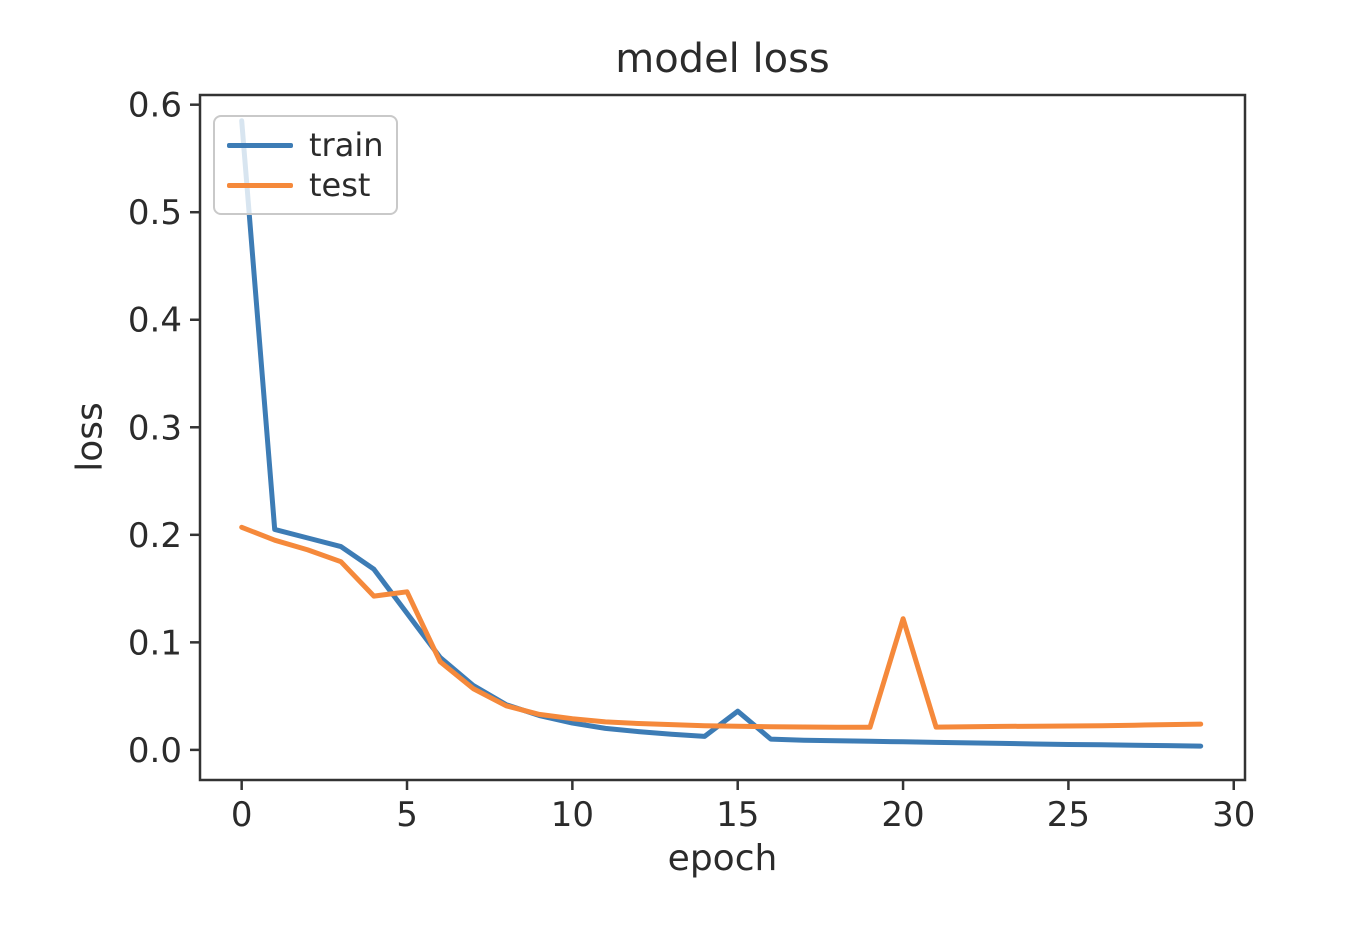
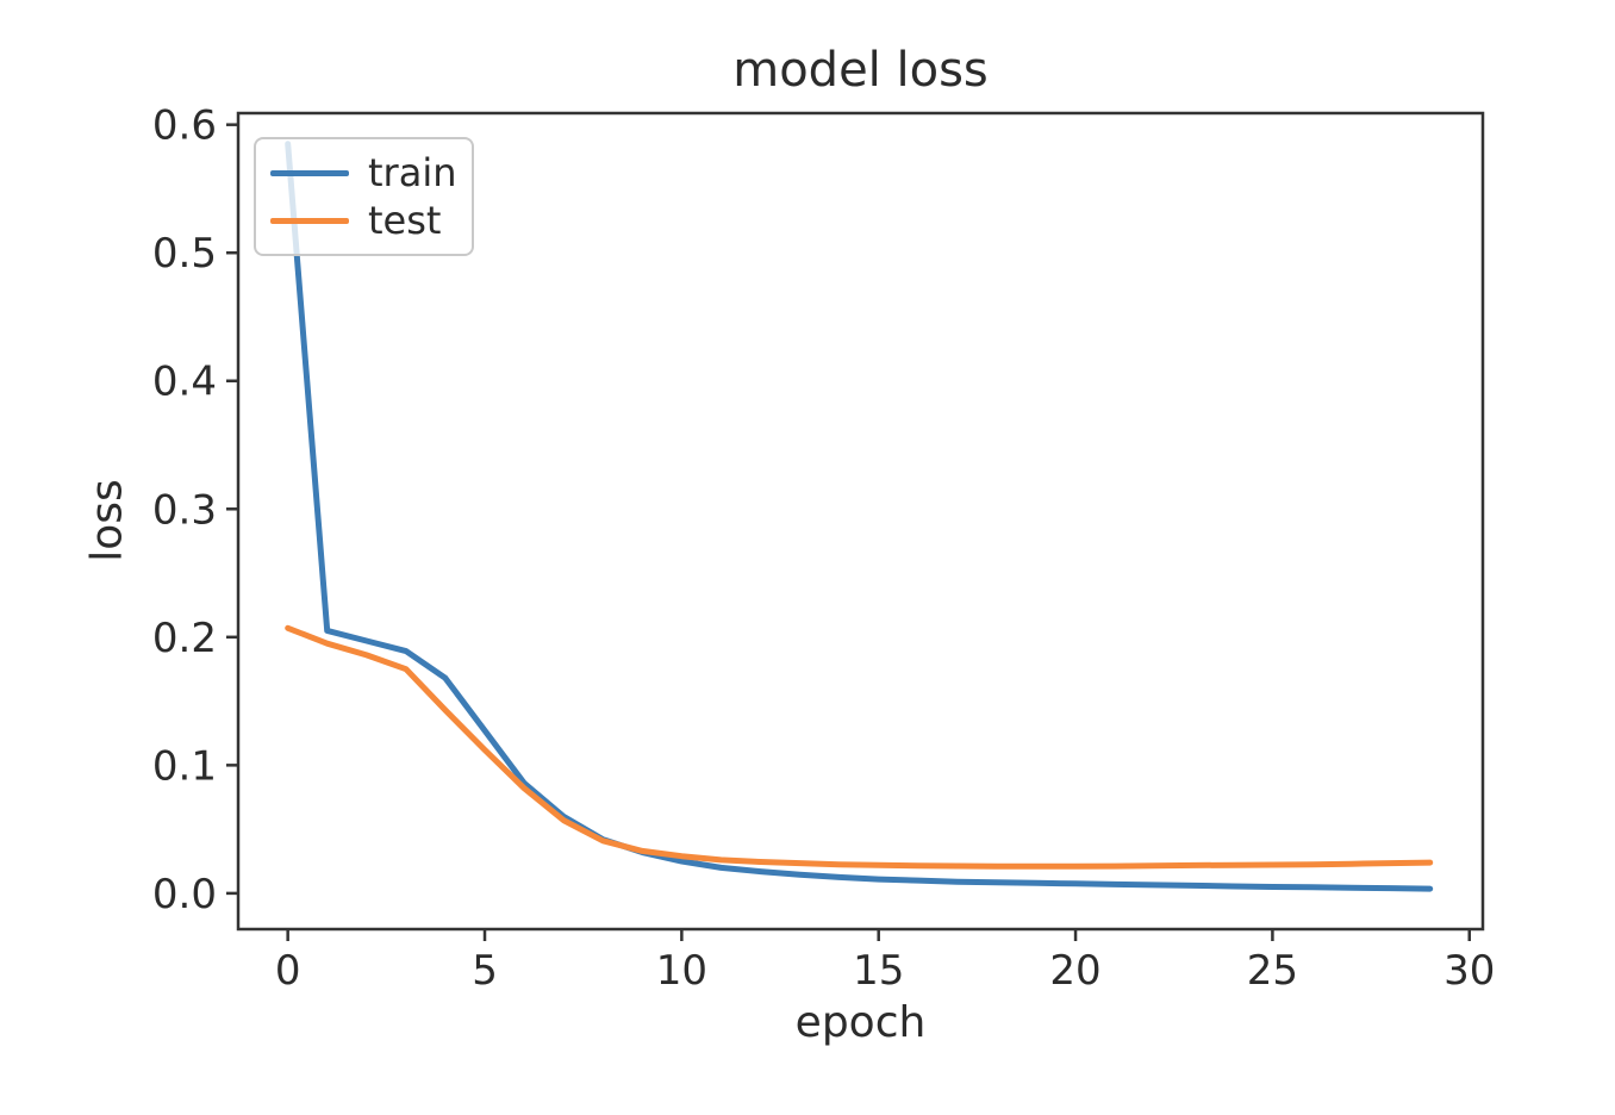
test/5: 0.147 -> 0.112
train/15: 0.036 -> 0.011
test/20: 0.122 -> 0.021
